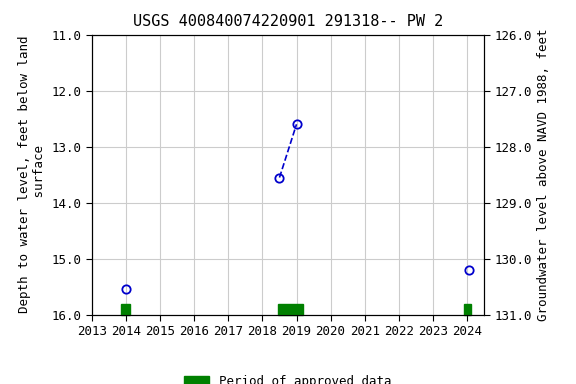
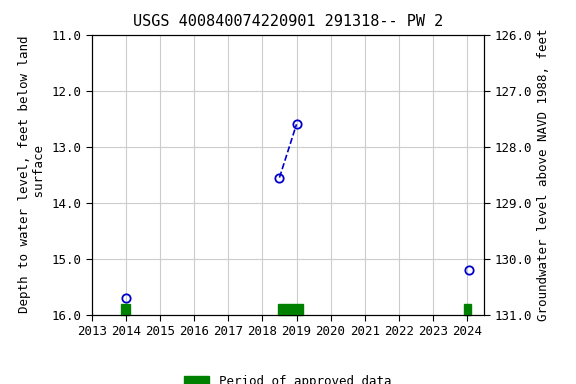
2014: 15.54 -> 15.70
